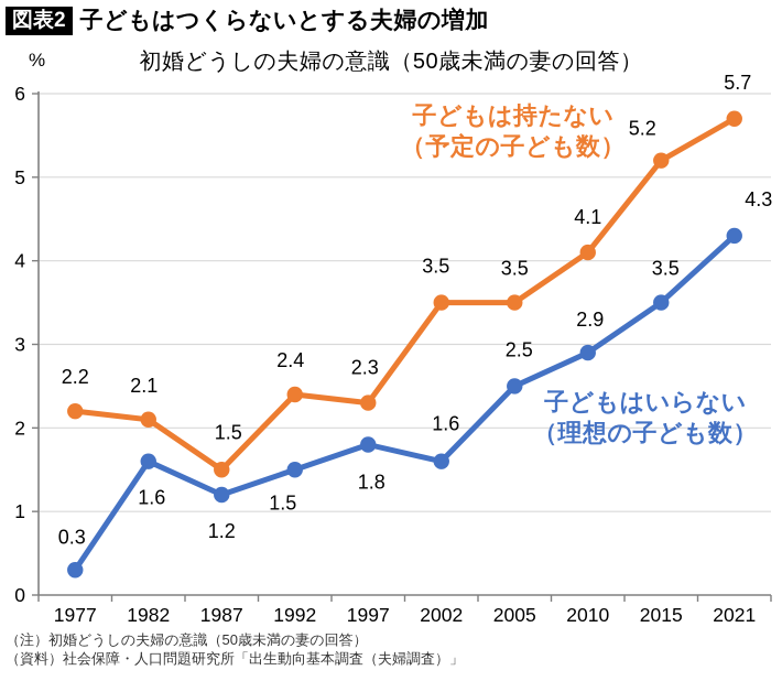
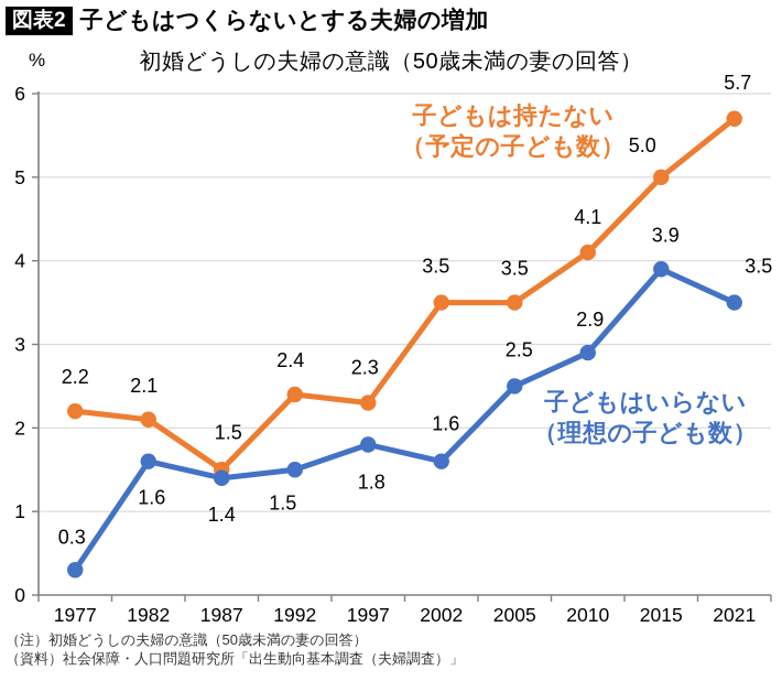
子どもはいらない（理想の子ども数）/1987: 1.2 -> 1.4
子どもは持たない（予定の子ども数）/2015: 5.2 -> 5.0
子どもはいらない（理想の子ども数）/2015: 3.5 -> 3.9
子どもはいらない（理想の子ども数）/2021: 4.3 -> 3.5
